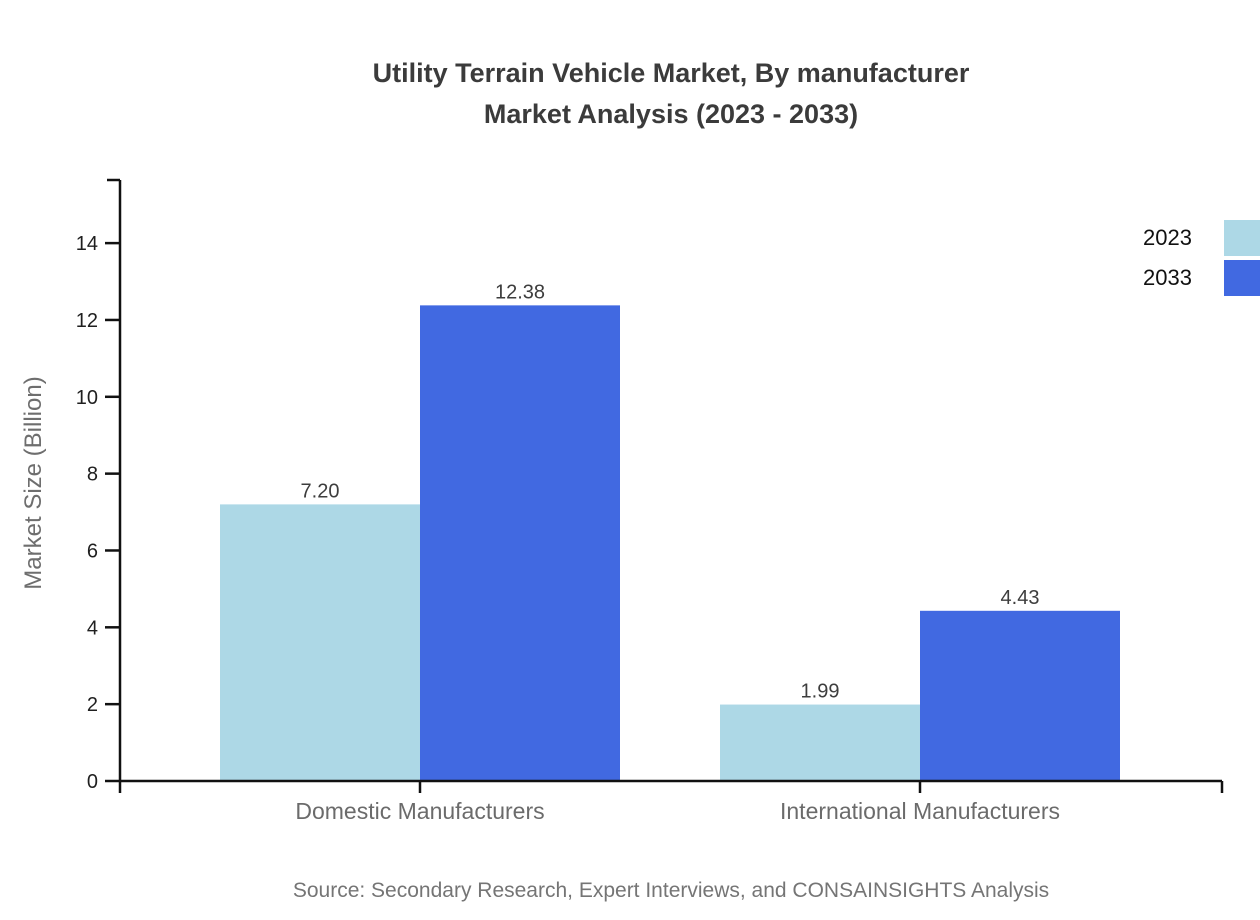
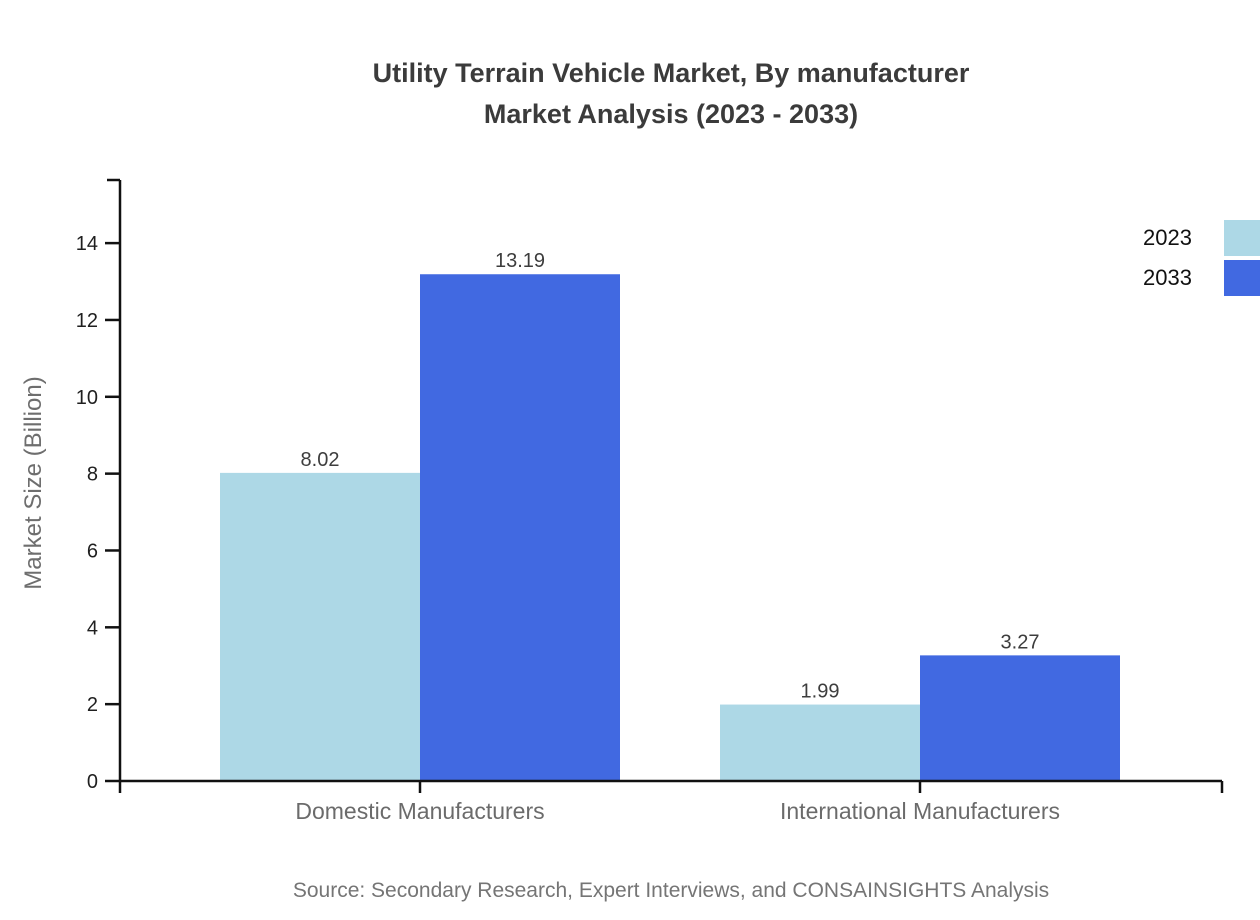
2023/Domestic Manufacturers: 7.20 -> 8.02
2033/Domestic Manufacturers: 12.38 -> 13.19
2033/International Manufacturers: 4.43 -> 3.27
